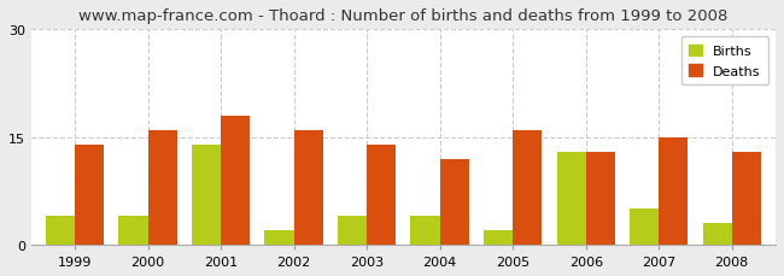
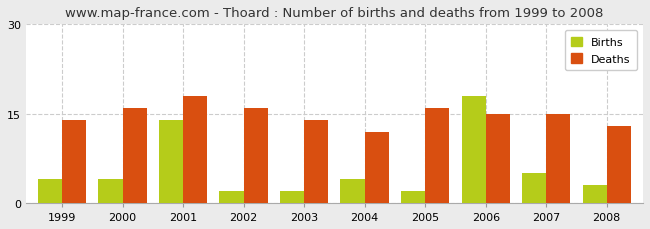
Births/2003: 4 -> 2
Births/2006: 13 -> 18
Deaths/2006: 13 -> 15
